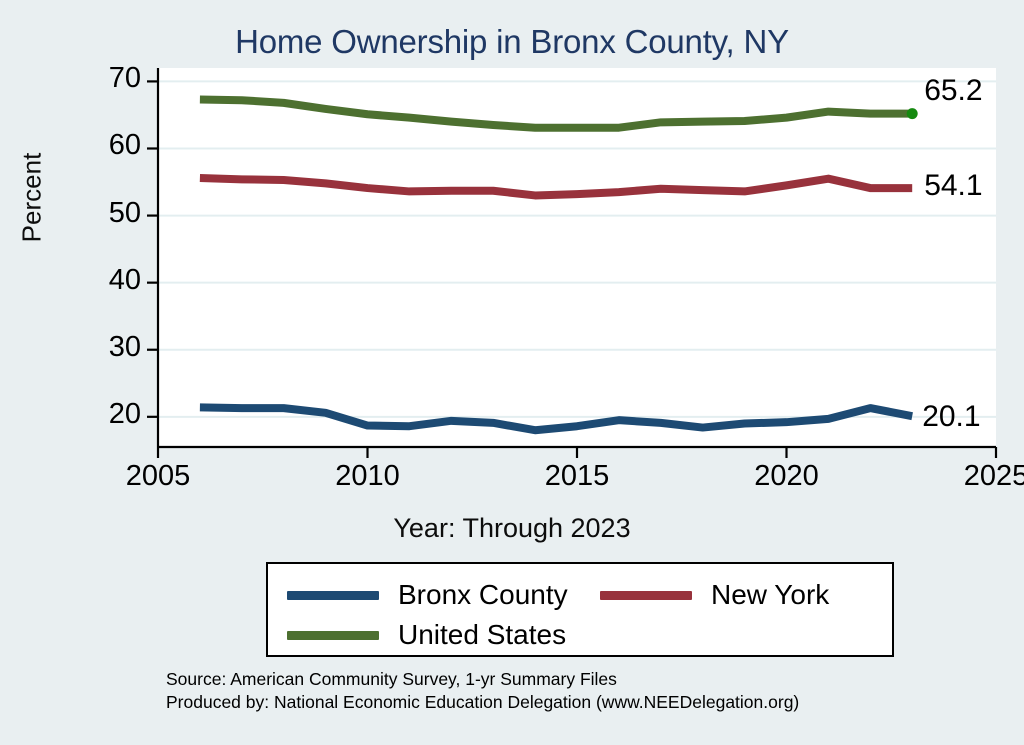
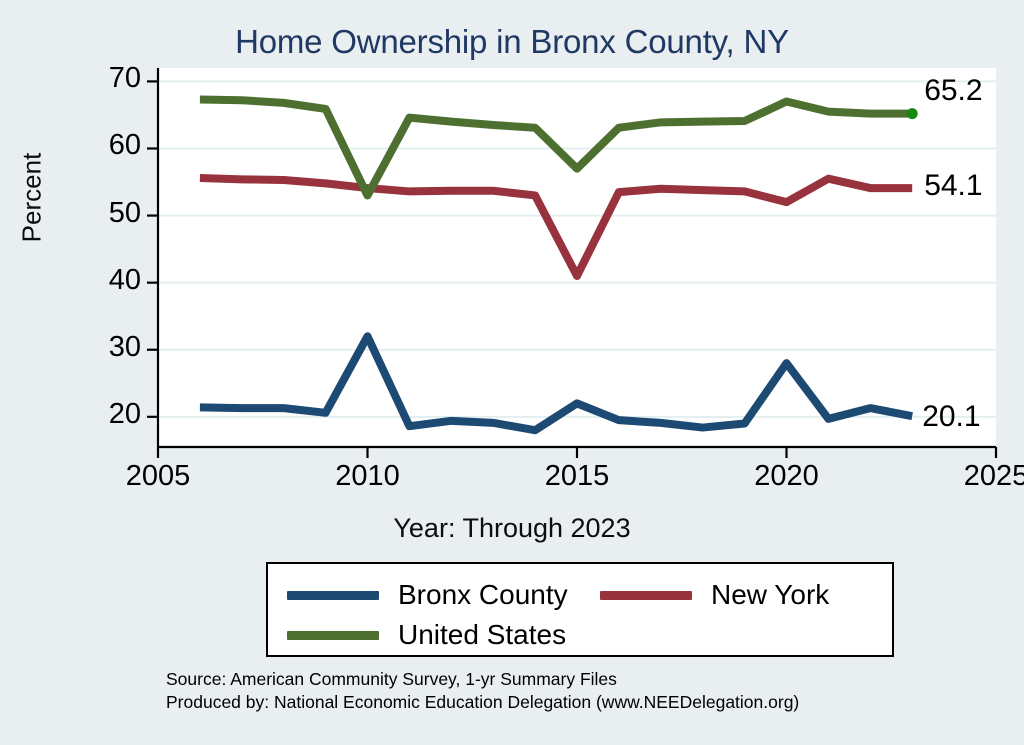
Bronx County/2010: 19 -> 32
United States/2010: 65 -> 53
Bronx County/2015: 19 -> 22
New York/2015: 53 -> 41
United States/2015: 63 -> 57
Bronx County/2020: 19 -> 28
New York/2020: 54 -> 52
United States/2020: 65 -> 67
